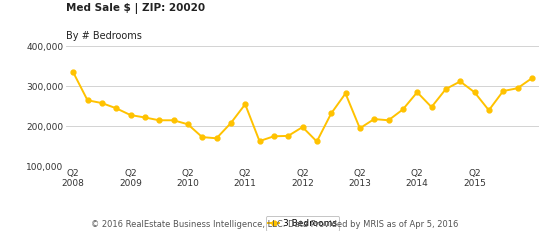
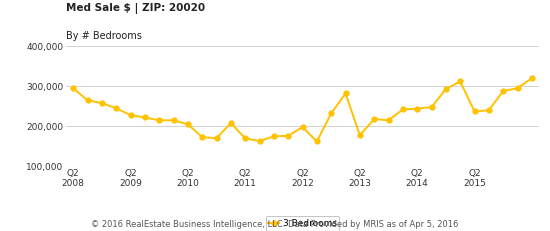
Q2 2008: 335,000 -> 295,000
Q2 2011: 255,000 -> 170,000
Q2 2013: 195,000 -> 178,000
Q2 2014: 285,000 -> 244,000
Q2 2015: 285,000 -> 237,000
